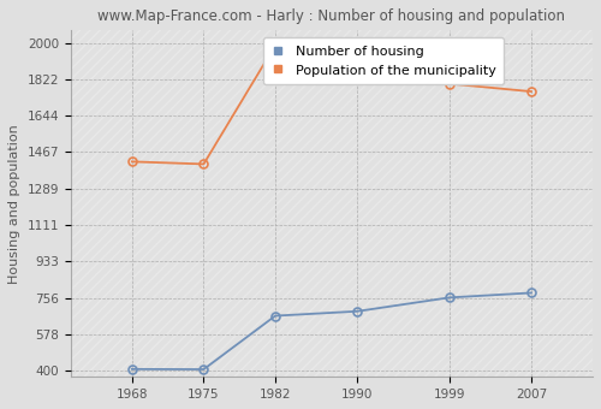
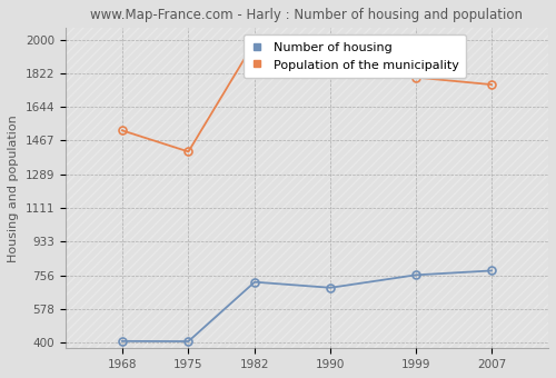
Population of the municipality/1968: 1420 -> 1520
Number of housing/1982: 670 -> 720
